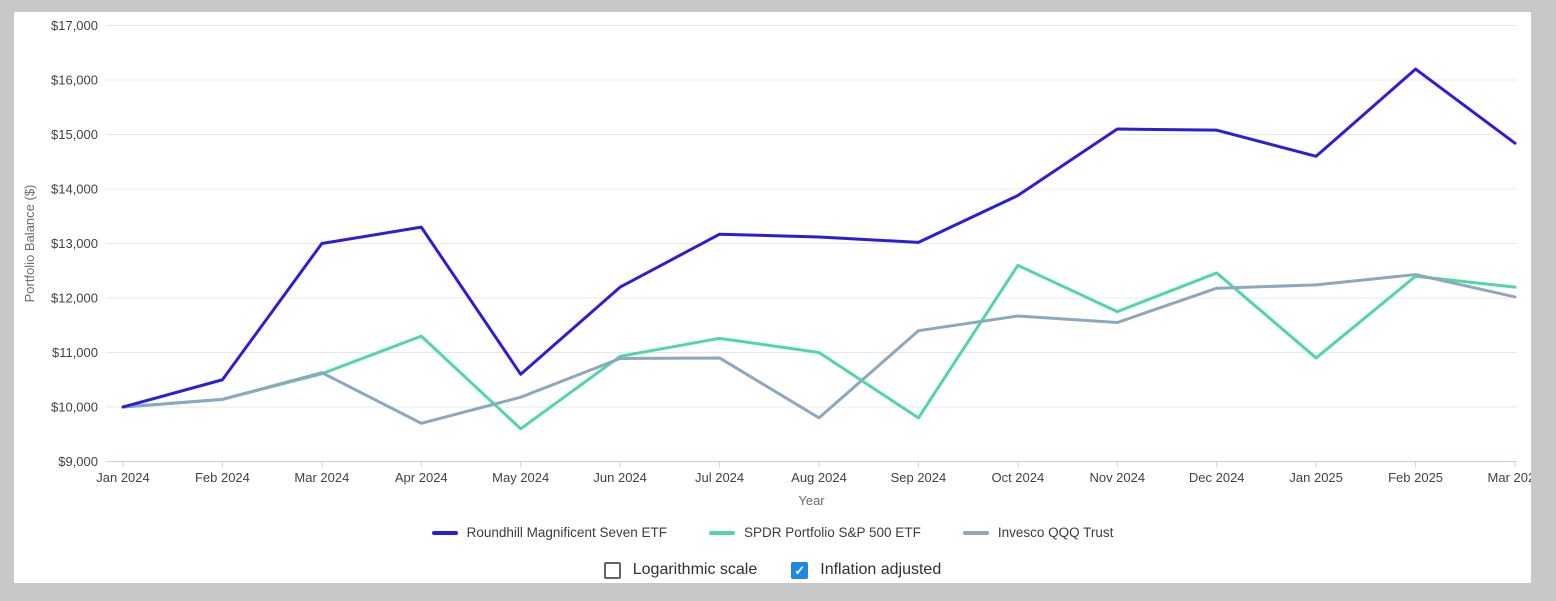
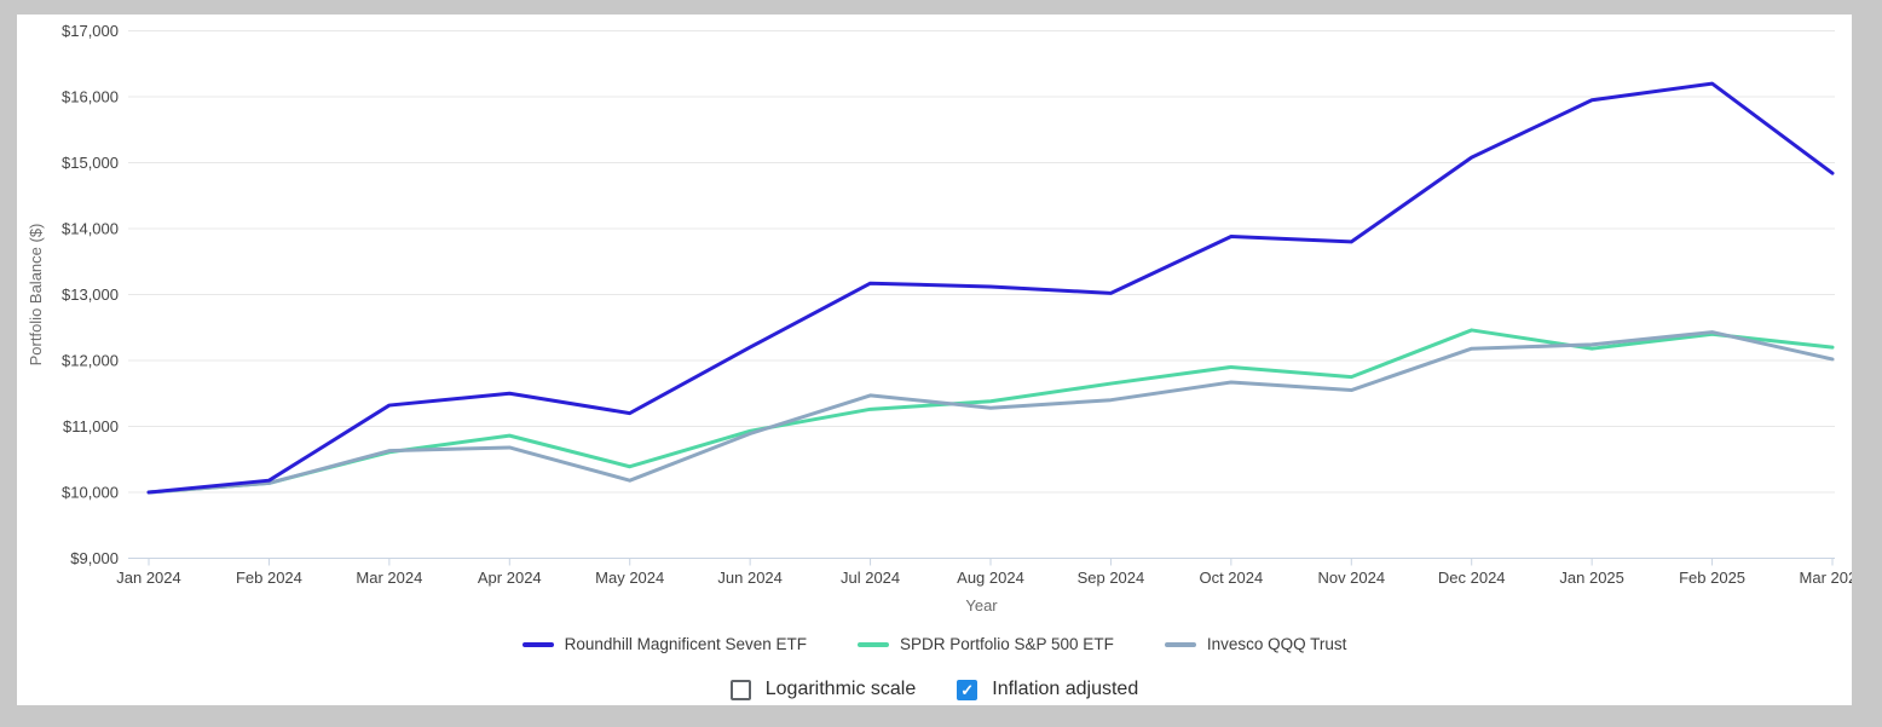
Roundhill Magnificent Seven ETF/Feb 2024: $10500 -> $10200
Roundhill Magnificent Seven ETF/Mar 2024: $13000 -> $11300
Roundhill Magnificent Seven ETF/Apr 2024: $13300 -> $11500
SPDR Portfolio S&P 500 ETF/Apr 2024: $11300 -> $10900
Invesco QQQ Trust/Apr 2024: $9700 -> $10700
Roundhill Magnificent Seven ETF/May 2024: $10600 -> $11200
SPDR Portfolio S&P 500 ETF/May 2024: $9600 -> $10400
Invesco QQQ Trust/Jul 2024: $10900 -> $11500
SPDR Portfolio S&P 500 ETF/Aug 2024: $11000 -> $11400
Invesco QQQ Trust/Aug 2024: $9800 -> $11300
SPDR Portfolio S&P 500 ETF/Sep 2024: $9800 -> $11600
SPDR Portfolio S&P 500 ETF/Oct 2024: $12600 -> $11900
Roundhill Magnificent Seven ETF/Nov 2024: $15100 -> $13800
Roundhill Magnificent Seven ETF/Jan 2025: $14600 -> $16000
SPDR Portfolio S&P 500 ETF/Jan 2025: $10900 -> $12200
